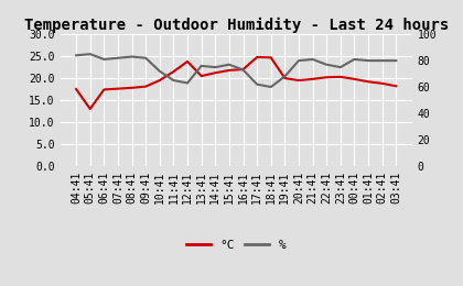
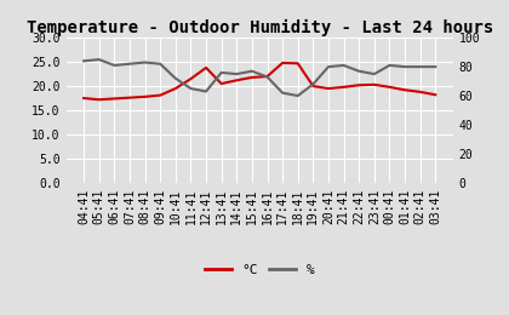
°C/05:41: 13.0 -> 17.2
